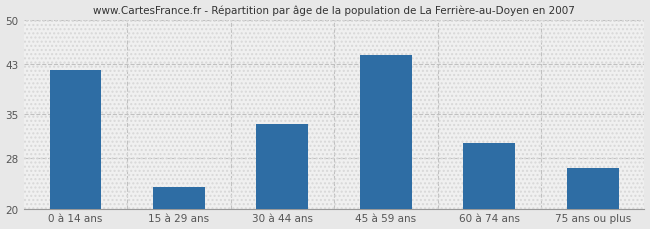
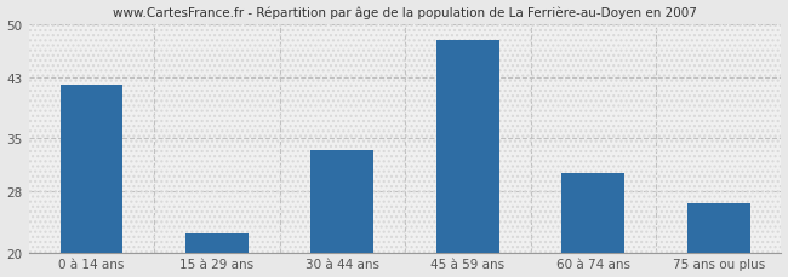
15 à 29 ans: 23.5 -> 22.4
45 à 59 ans: 44.5 -> 48.0
